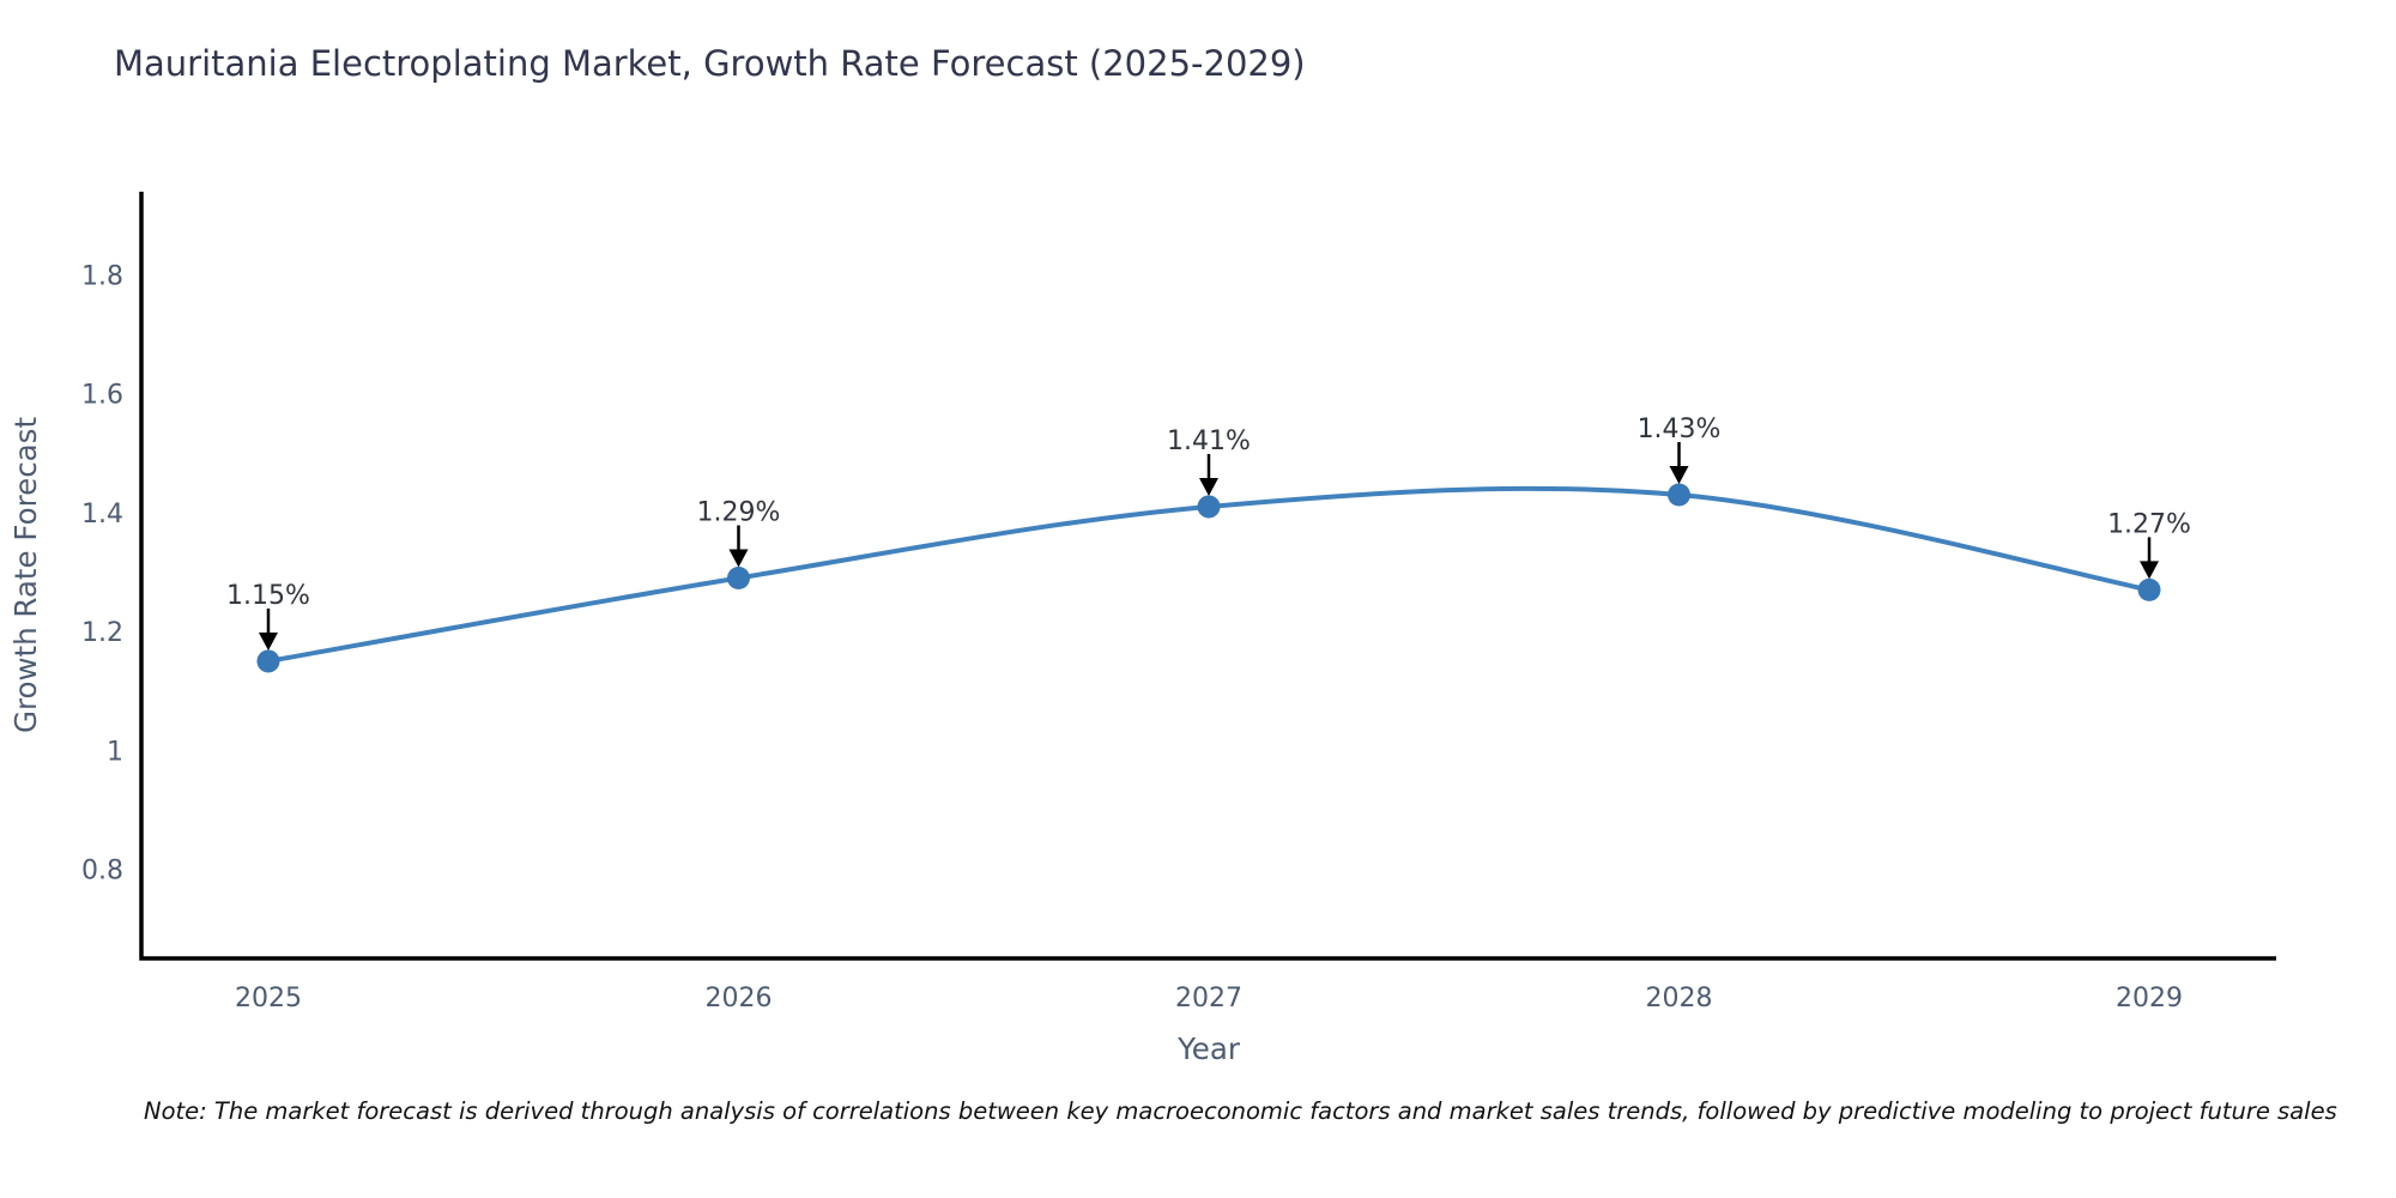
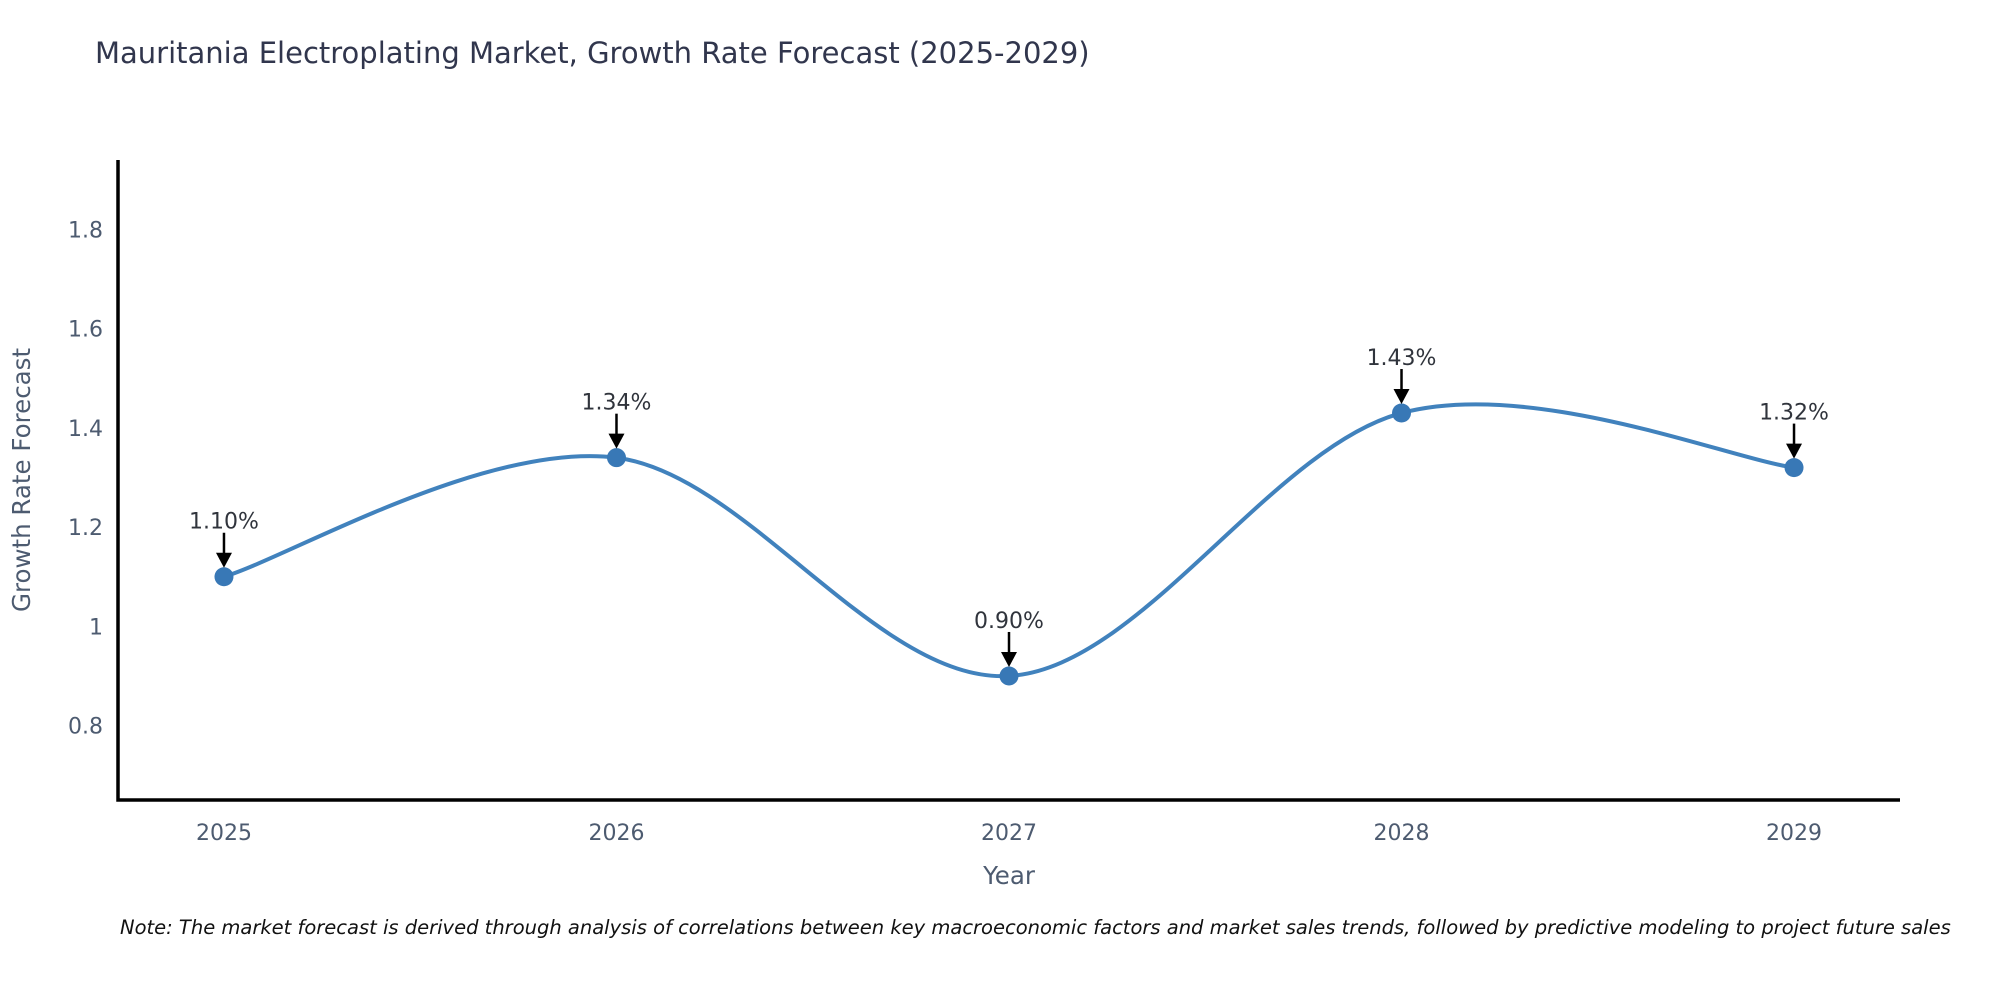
2025: 1.15% -> 1.10%
2026: 1.29% -> 1.34%
2027: 1.41% -> 0.90%
2029: 1.27% -> 1.32%
